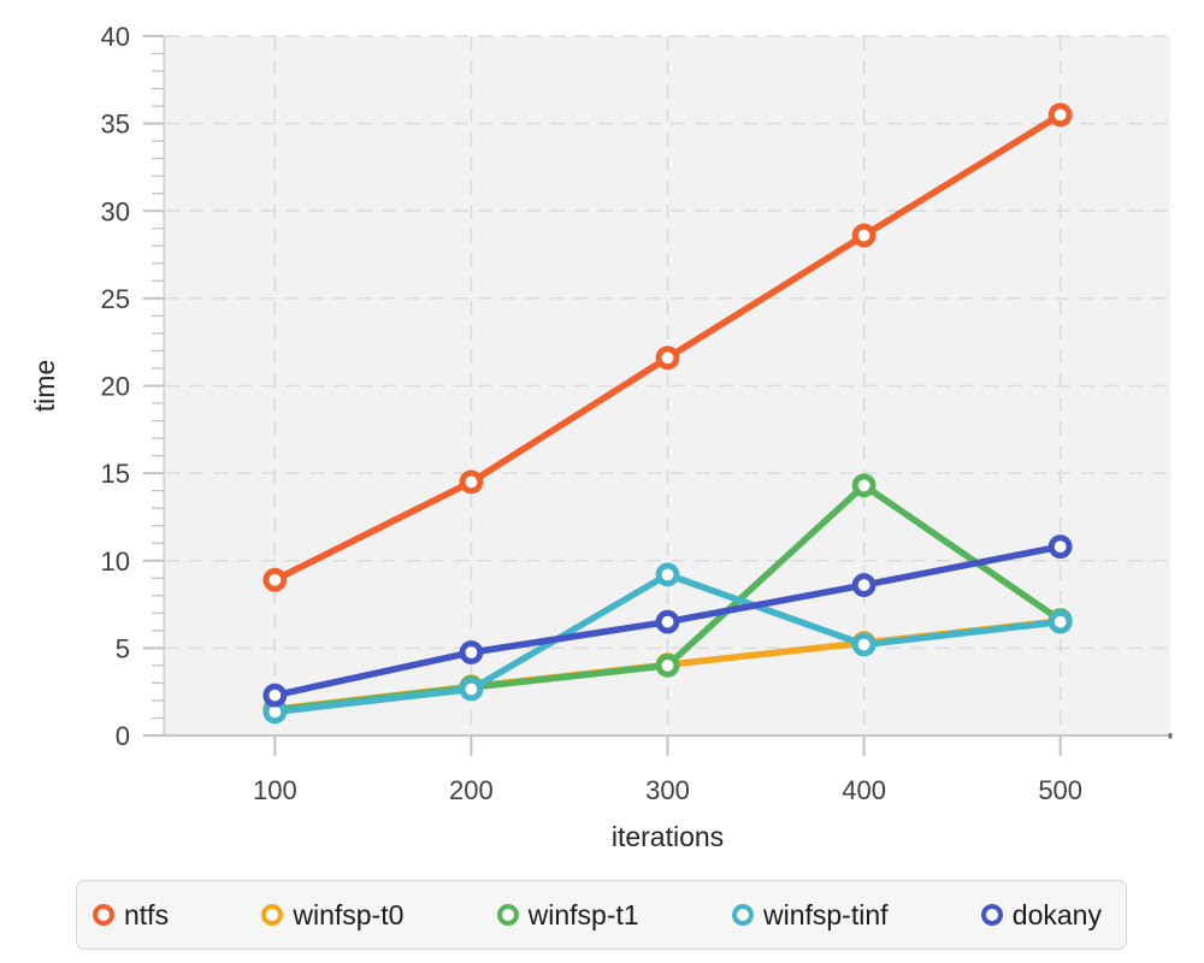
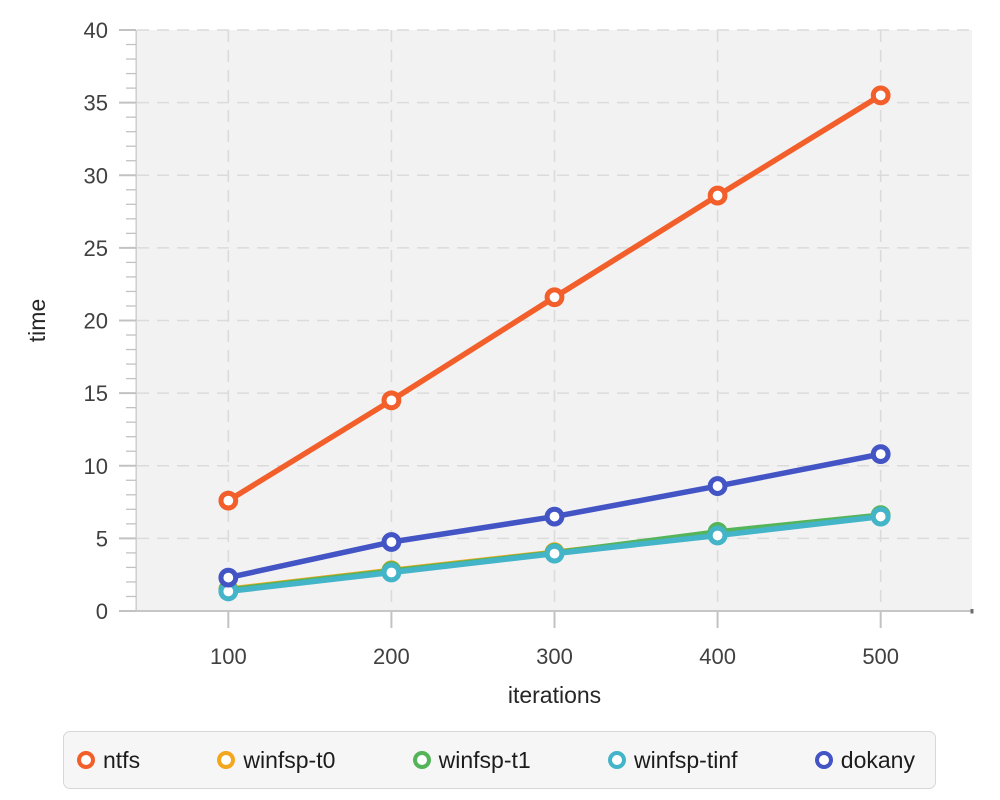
ntfs/100: 8.9 -> 7.6
winfsp-tinf/300: 9.2 -> 4.0
winfsp-t1/400: 14.3 -> 5.5
